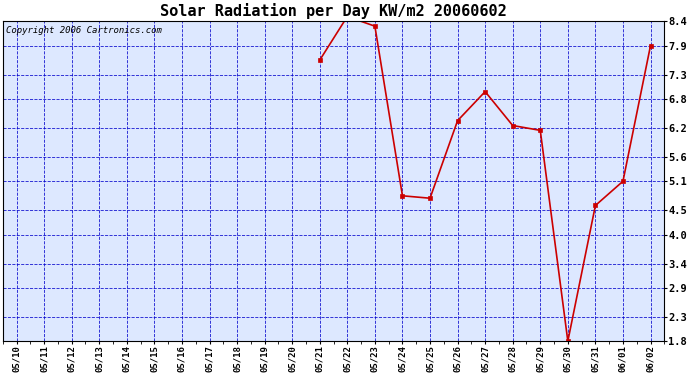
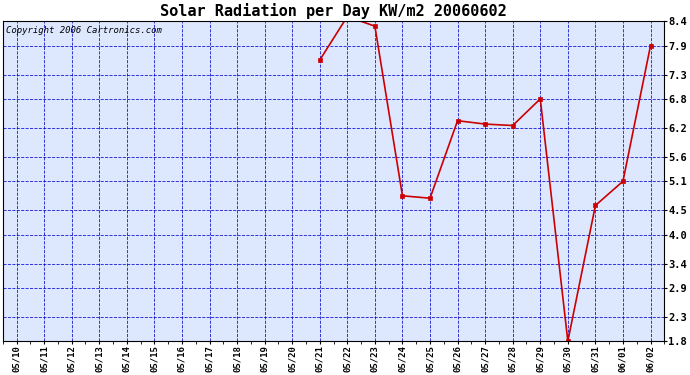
05/27: 6.95 -> 6.28
05/29: 6.15 -> 6.80
